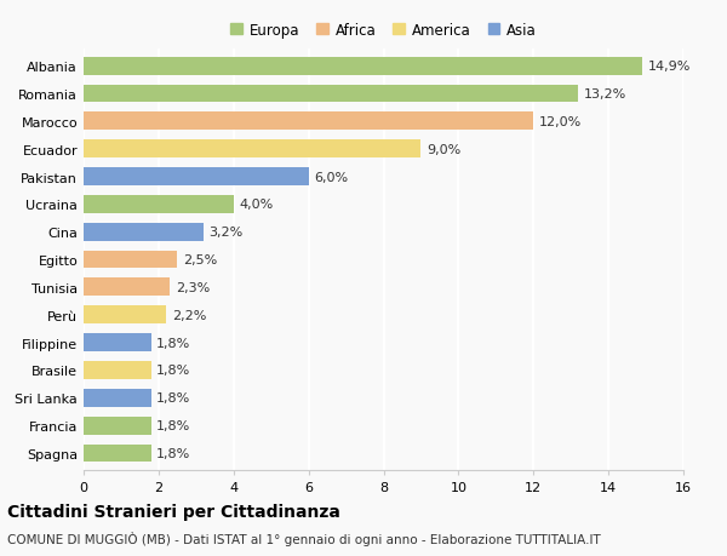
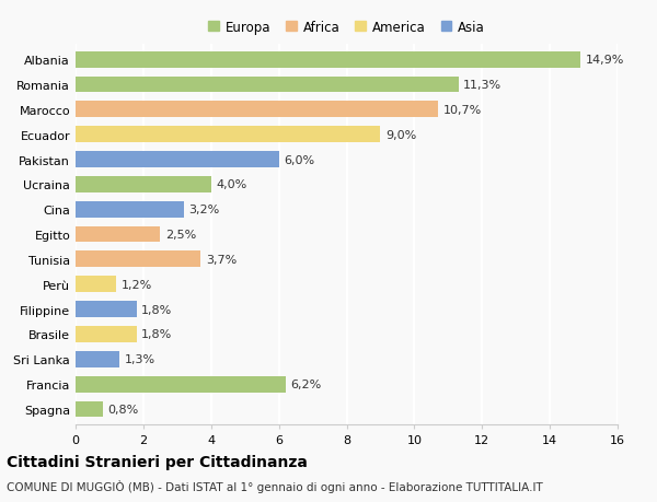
Romania: 13,2% -> 11,3%
Marocco: 12,0% -> 10,7%
Tunisia: 2,3% -> 3,7%
Perù: 2,2% -> 1,2%
Sri Lanka: 1,8% -> 1,3%
Francia: 1,8% -> 6,2%
Spagna: 1,8% -> 0,8%
